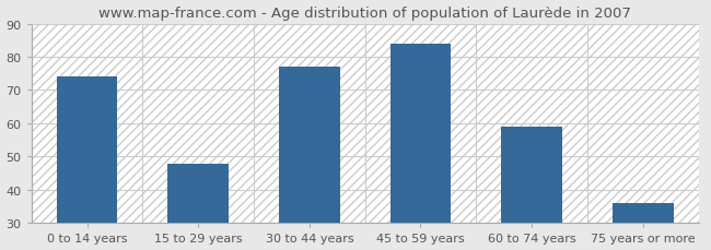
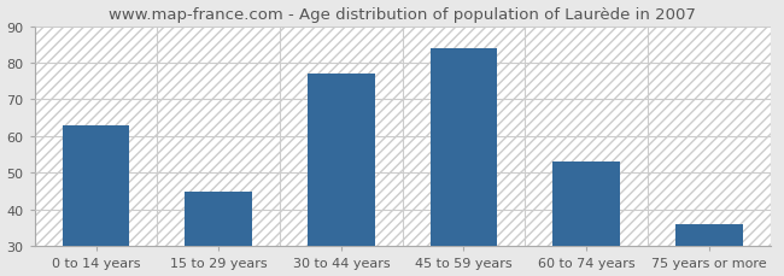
0 to 14 years: 74 -> 63
15 to 29 years: 48 -> 45
60 to 74 years: 59 -> 53
